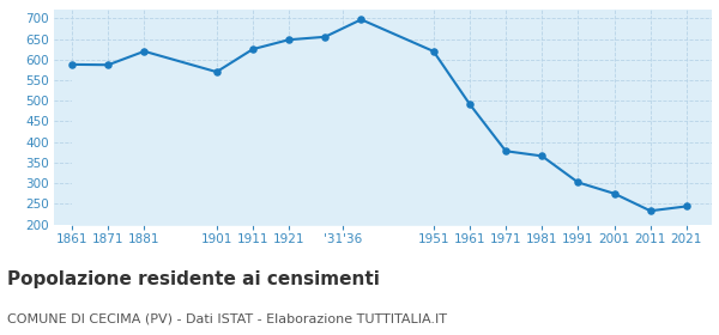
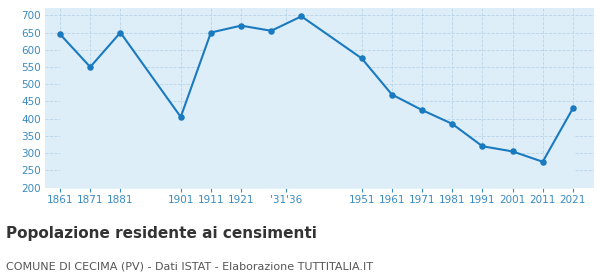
1861: 588 -> 645
1871: 587 -> 550
1881: 620 -> 650
1901: 570 -> 405
1911: 625 -> 650
1921: 648 -> 670
1951: 620 -> 575
1961: 492 -> 470
1971: 378 -> 425
1981: 366 -> 385
1991: 302 -> 320
2001: 275 -> 305
2011: 233 -> 275
2021: 244 -> 430
